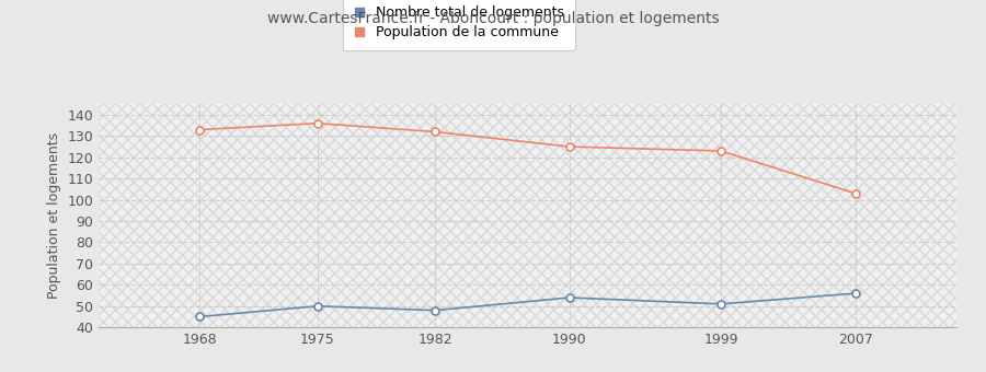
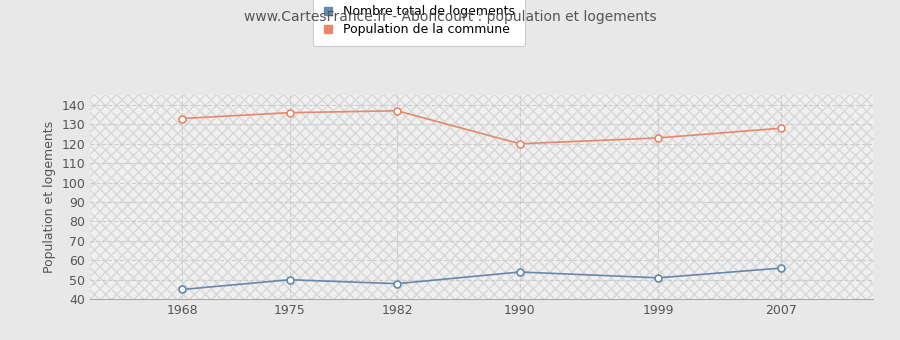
Population de la commune/1982: 132 -> 137
Population de la commune/1990: 125 -> 120
Population de la commune/2007: 103 -> 128
